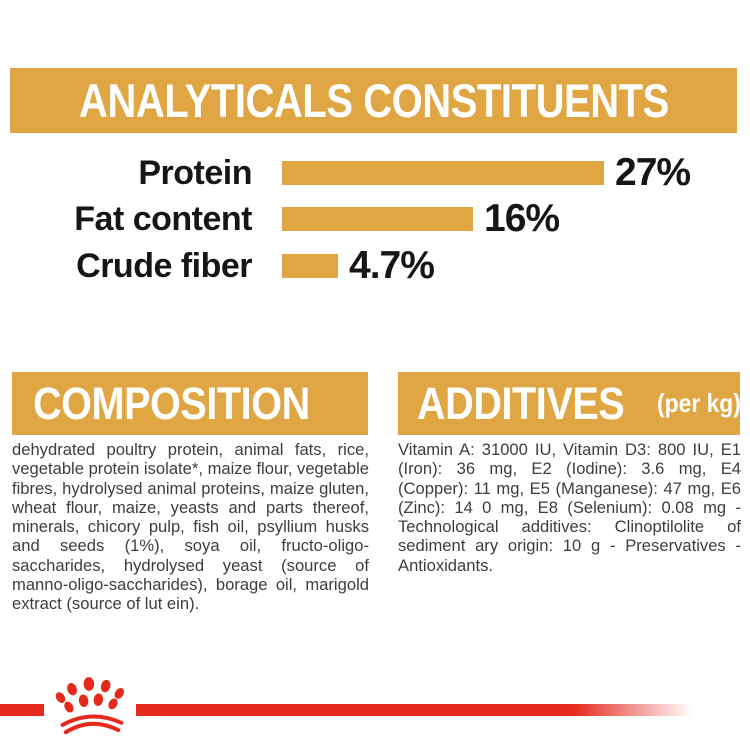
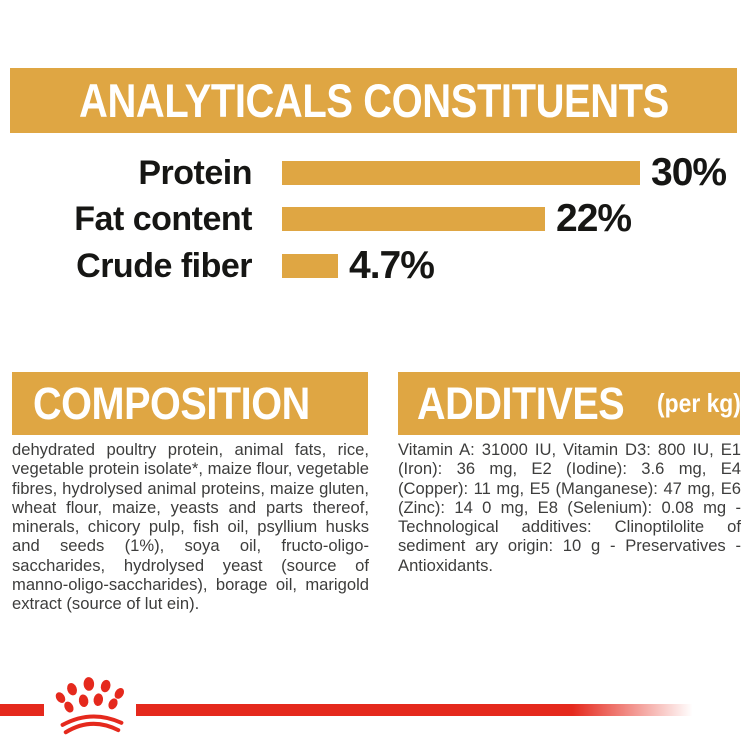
Protein: 27% -> 30%
Fat content: 16% -> 22%
